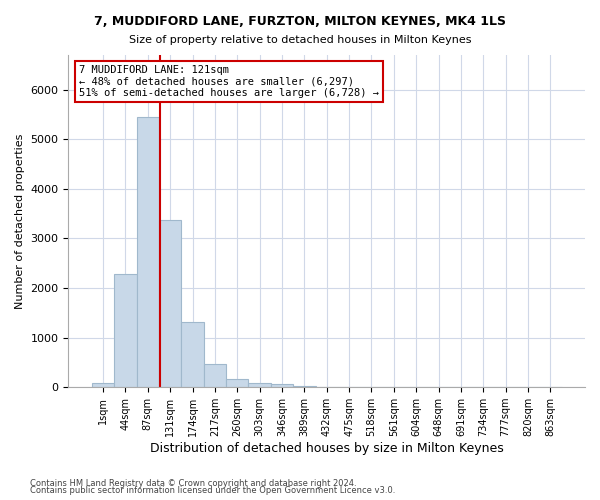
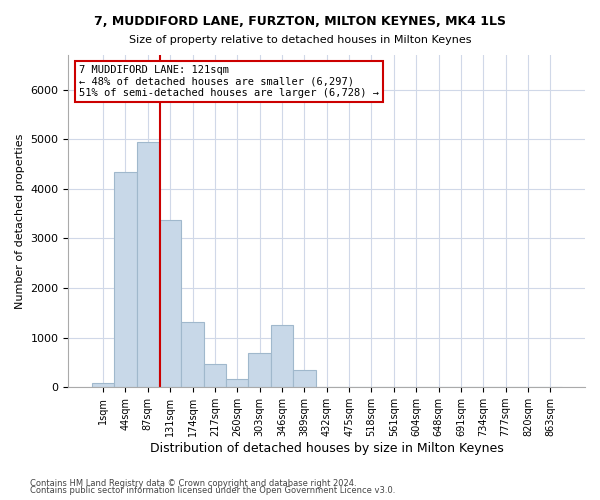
44sqm: 2280 -> 4350
87sqm: 5450 -> 4950
303sqm: 90 -> 700
346sqm: 60 -> 1250
389sqm: 30 -> 350
